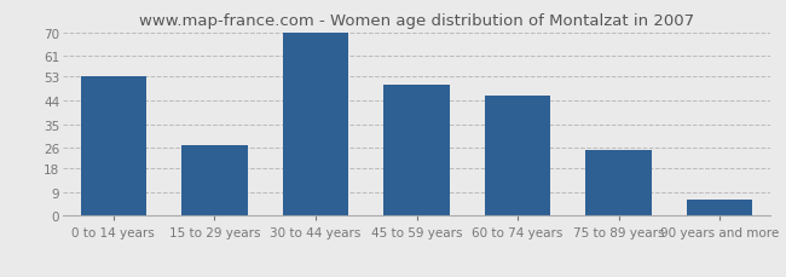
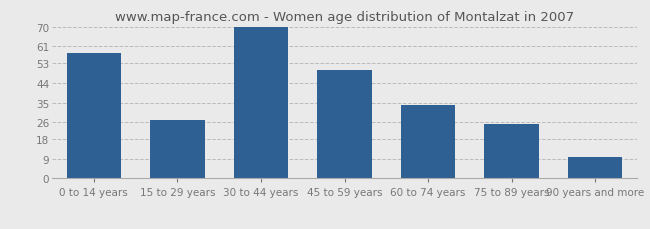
0 to 14 years: 53 -> 58
60 to 74 years: 46 -> 34
90 years and more: 6 -> 10
